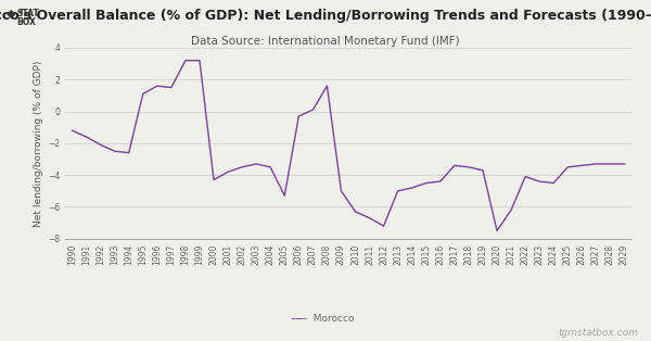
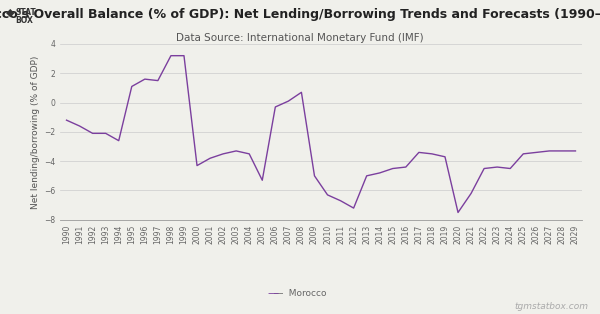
1993: -2.5 -> -2.1
2008: 1.6 -> 0.7
2022: -4.1 -> -4.5
